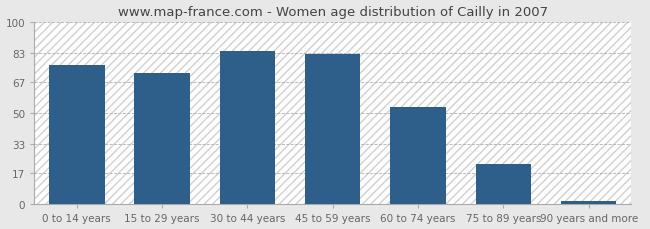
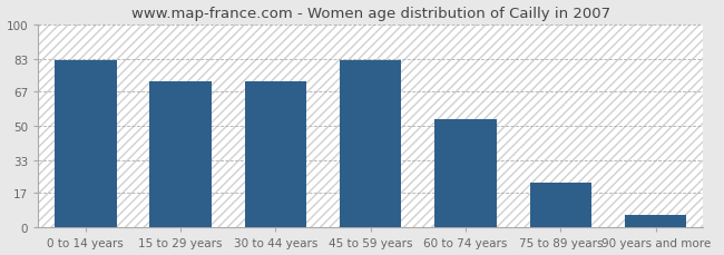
0 to 14 years: 76 -> 82
30 to 44 years: 84 -> 72
90 years and more: 2 -> 6
